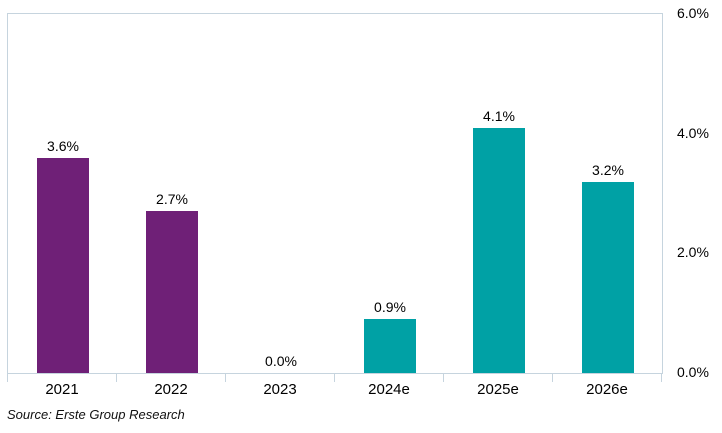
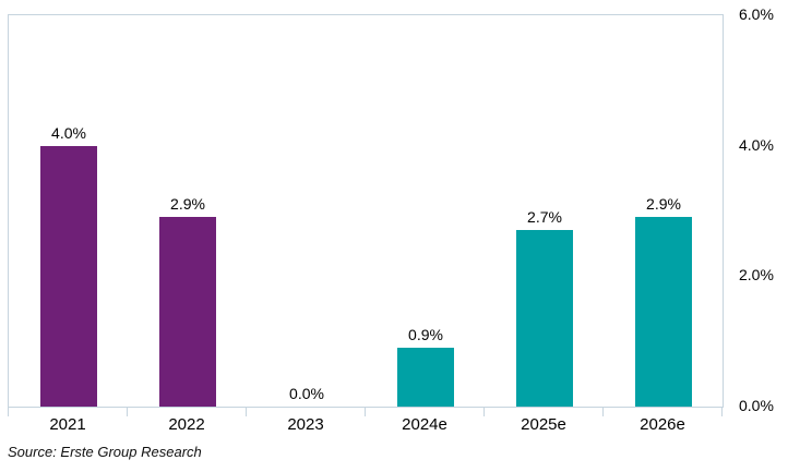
2021: 3.6% -> 4.0%
2022: 2.7% -> 2.9%
2025e: 4.1% -> 2.7%
2026e: 3.2% -> 2.9%
